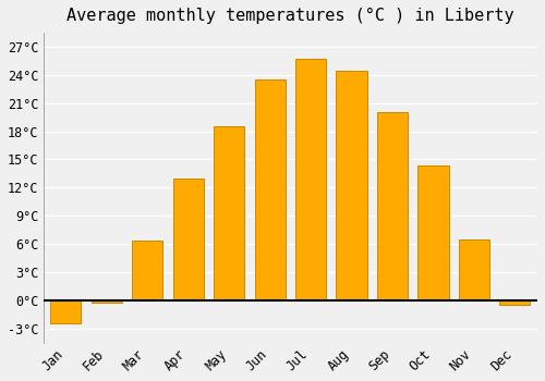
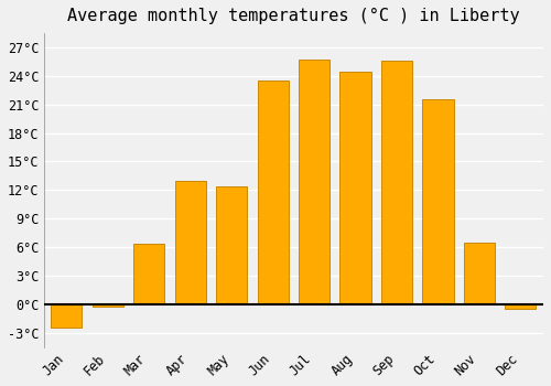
May: 18.5°C -> 12.4°C
Sep: 20.0°C -> 25.6°C
Oct: 14.3°C -> 21.6°C
